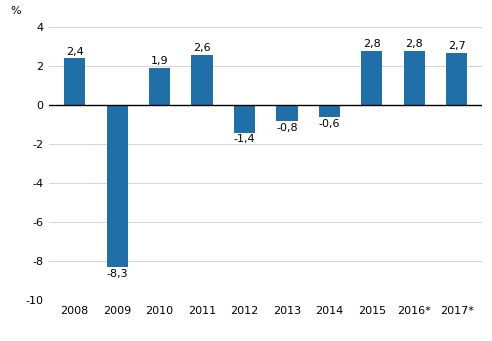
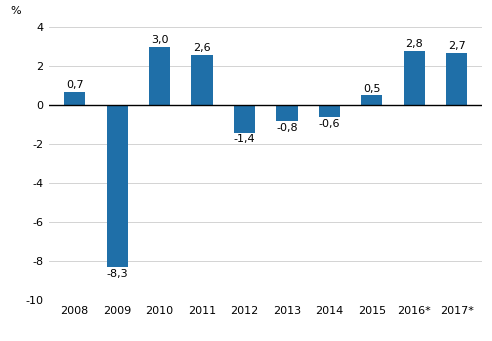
2008: 2,4 -> 0,7
2010: 1,9 -> 3,0
2015: 2,8 -> 0,5
